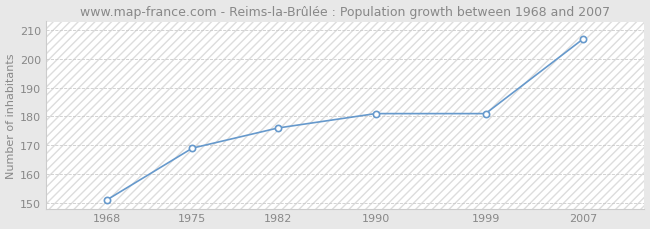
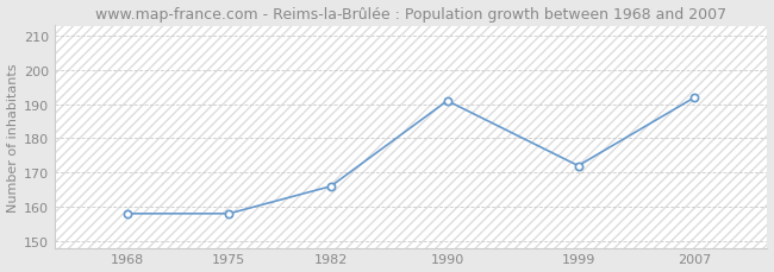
1968: 151 -> 158
1975: 169 -> 158
1982: 176 -> 166
1990: 181 -> 191
1999: 181 -> 172
2007: 207 -> 192
